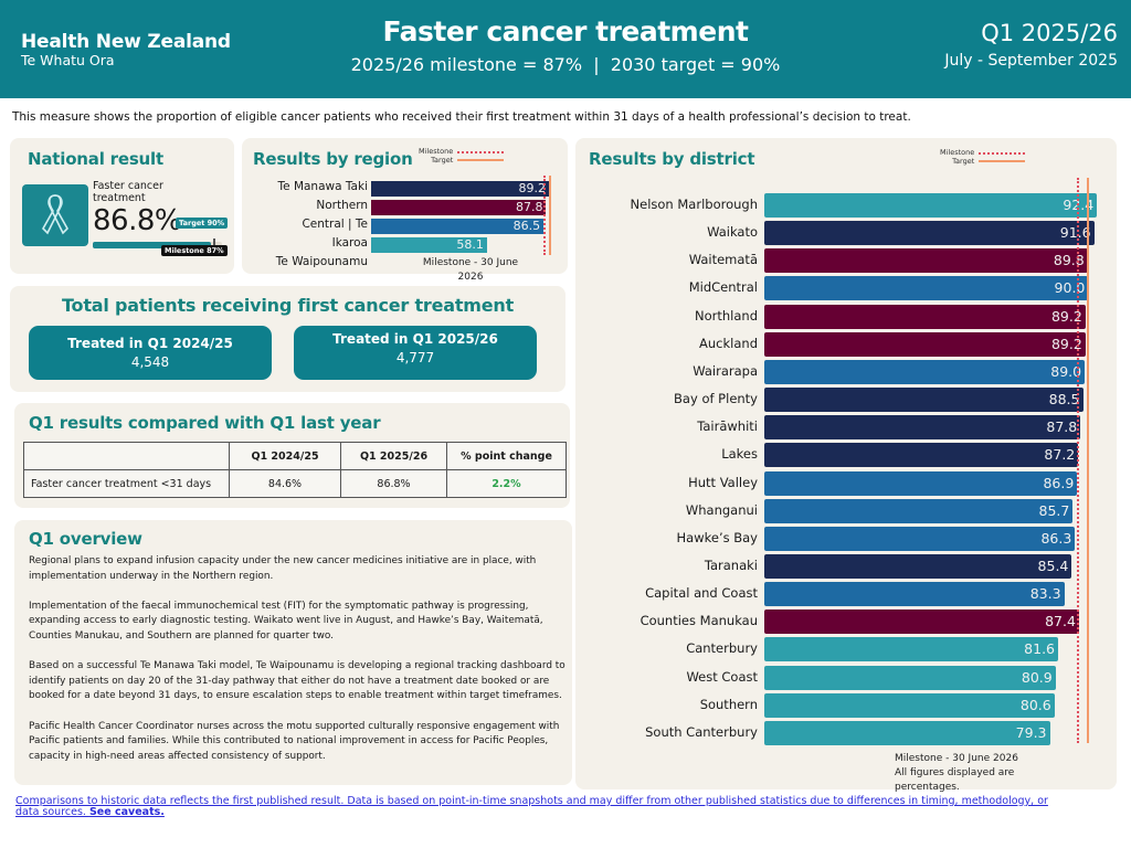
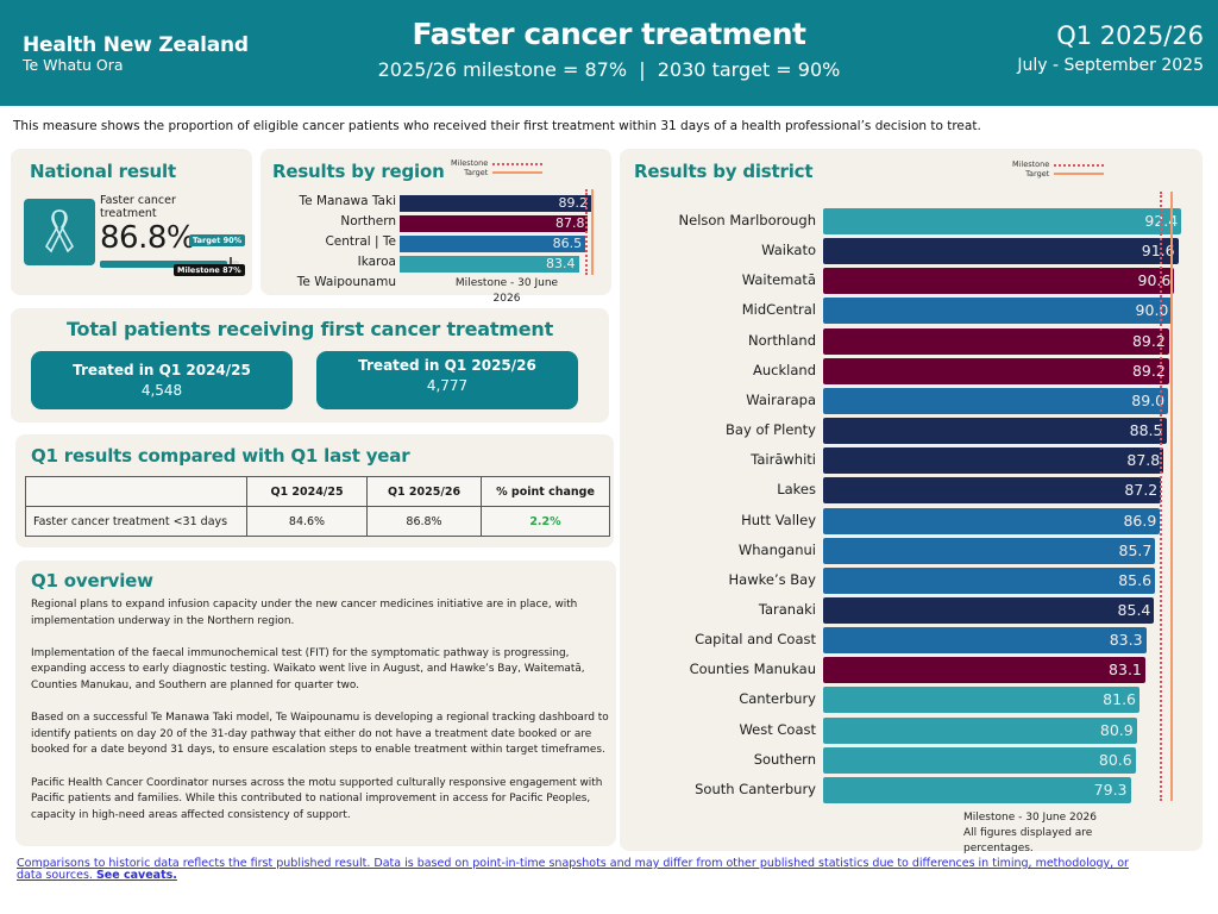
Results by region/Ikaroa: 58.1 -> 83.4
Results by district/Waitematā: 89.8 -> 90.6
Results by district/Hawke’s Bay: 86.3 -> 85.6
Results by district/Counties Manukau: 87.4 -> 83.1
